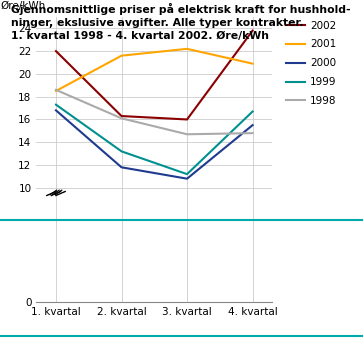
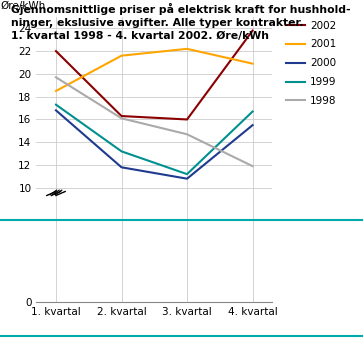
1998/1. kvartal: 18.6 -> 19.7
1998/4. kvartal: 14.8 -> 11.9
